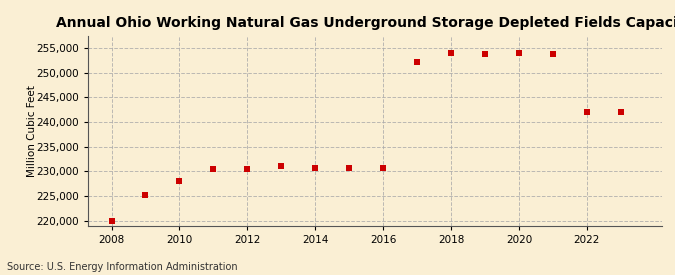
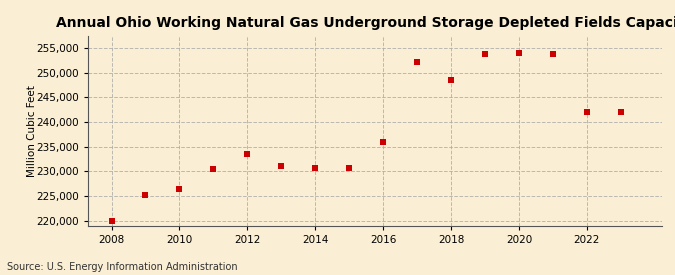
2010: 228,100 -> 226,500
2012: 230,400 -> 233,500
2016: 230,600 -> 236,000
2018: 253,900 -> 248,500
